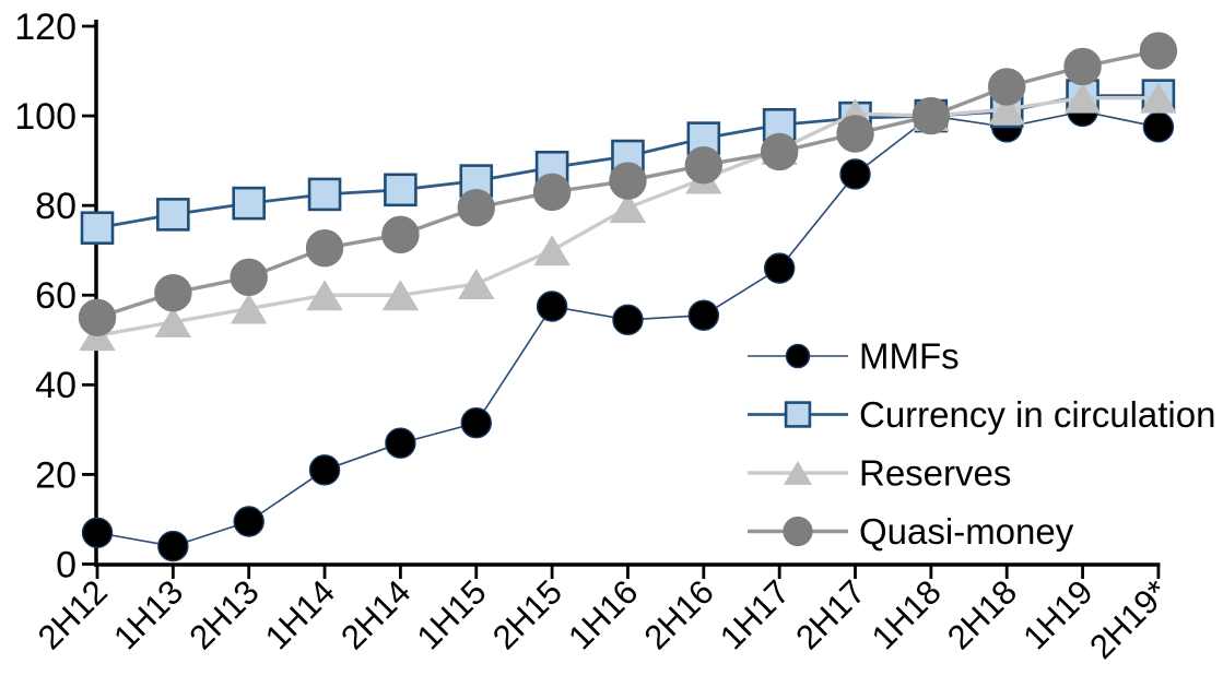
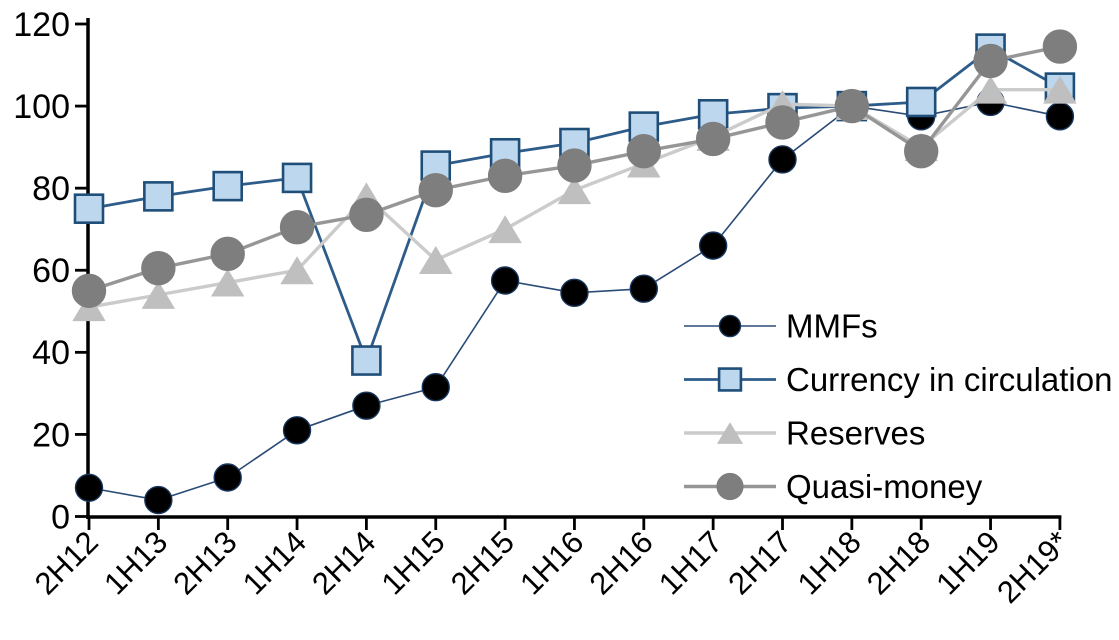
Currency in circulation/2H14: 84 -> 38
Reserves/2H14: 60 -> 78
Reserves/2H18: 102 -> 90
Quasi-money/2H18: 106 -> 89
Currency in circulation/1H19: 104 -> 114
